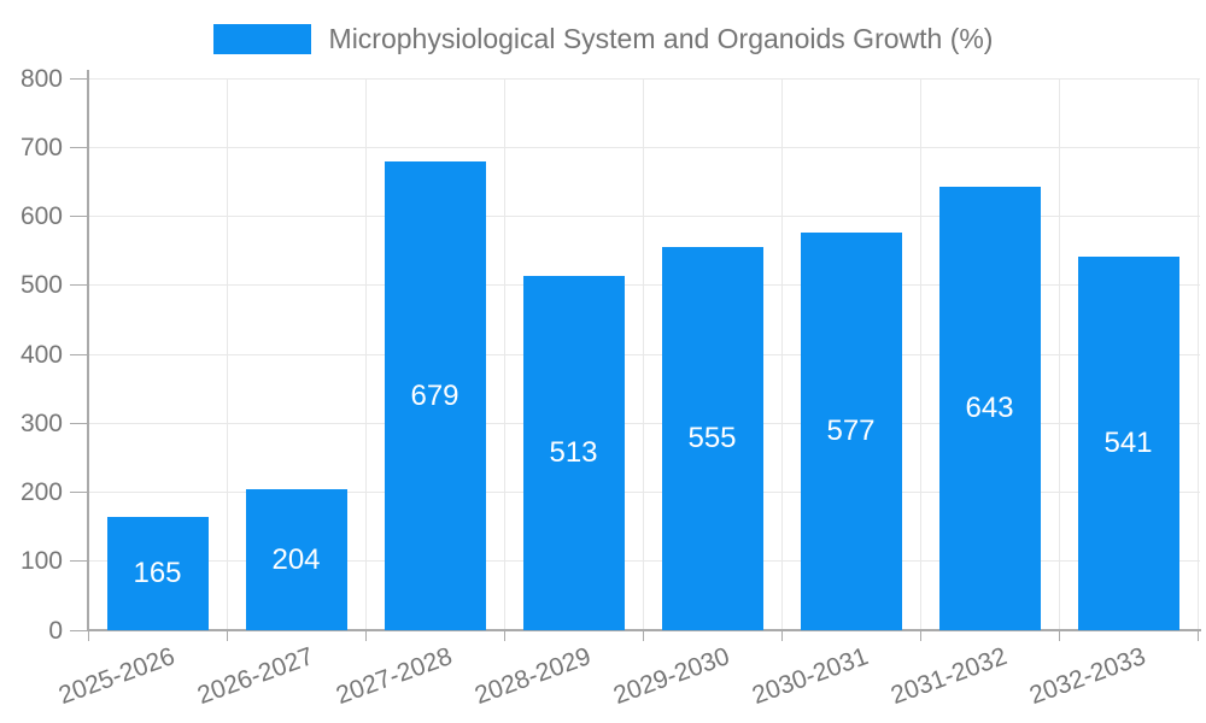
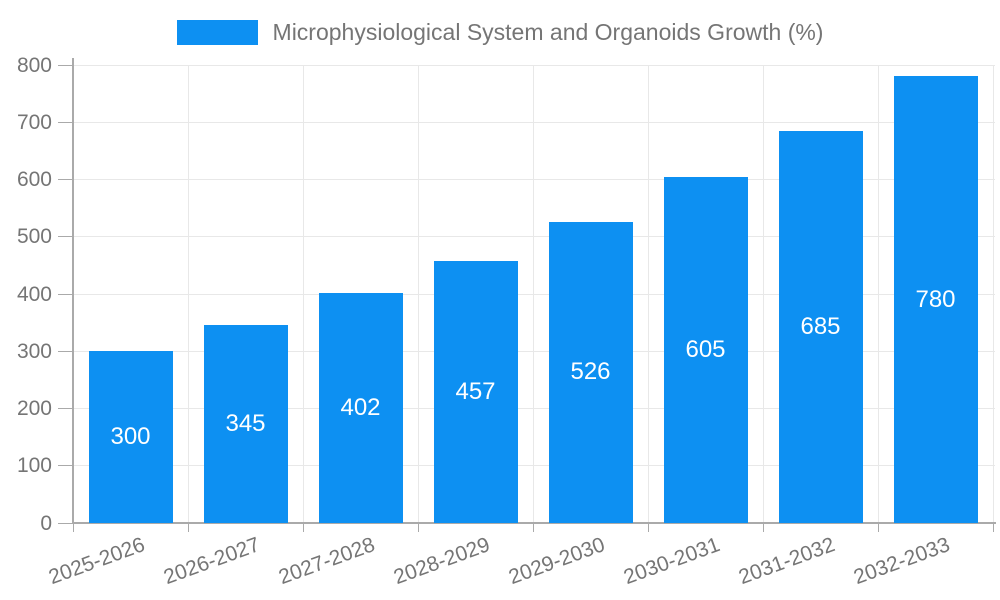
2025-2026: 165 -> 300
2026-2027: 204 -> 345
2027-2028: 679 -> 402
2028-2029: 513 -> 457
2029-2030: 555 -> 526
2030-2031: 577 -> 605
2031-2032: 643 -> 685
2032-2033: 541 -> 780
